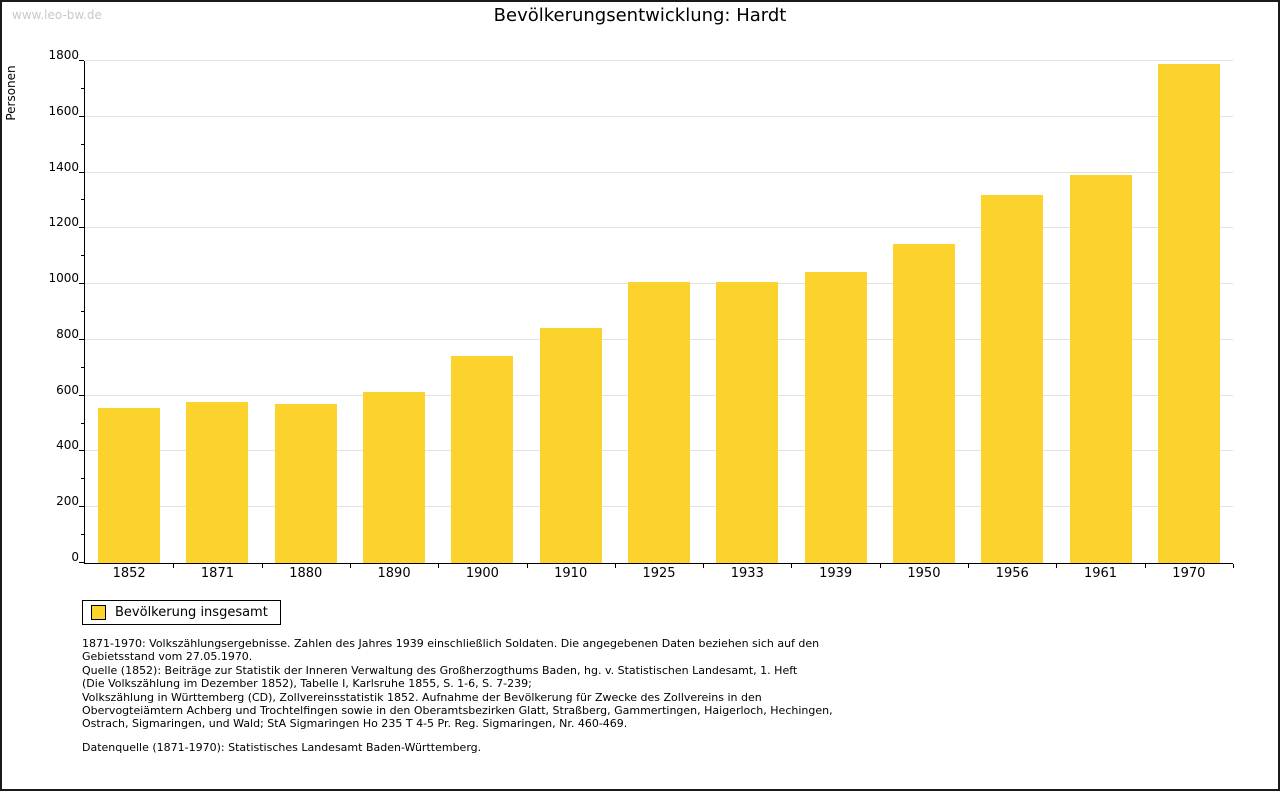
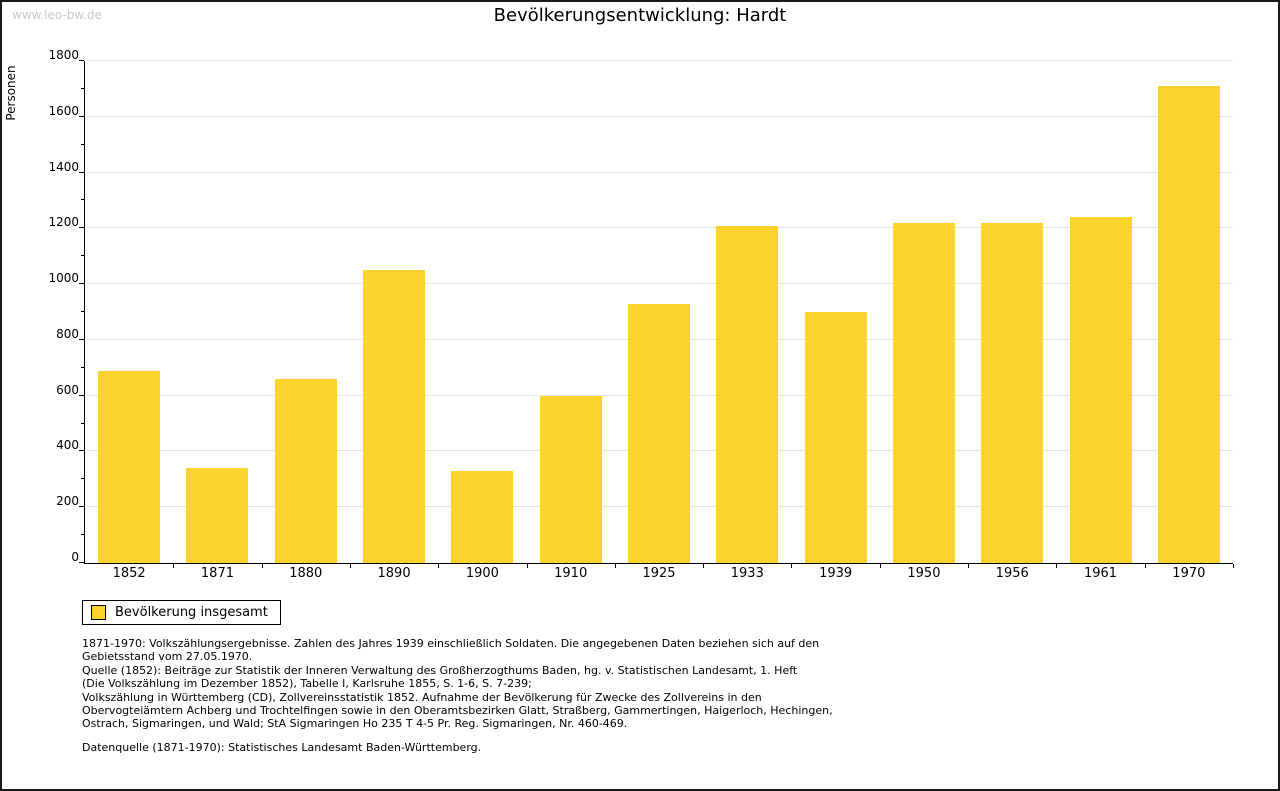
1852: 560 -> 690
1871: 580 -> 340
1880: 570 -> 660
1890: 610 -> 1050
1900: 740 -> 330
1910: 840 -> 600
1925: 1010 -> 930
1933: 1010 -> 1210
1939: 1040 -> 900
1950: 1140 -> 1220
1956: 1320 -> 1220
1961: 1390 -> 1240
1970: 1790 -> 1710
